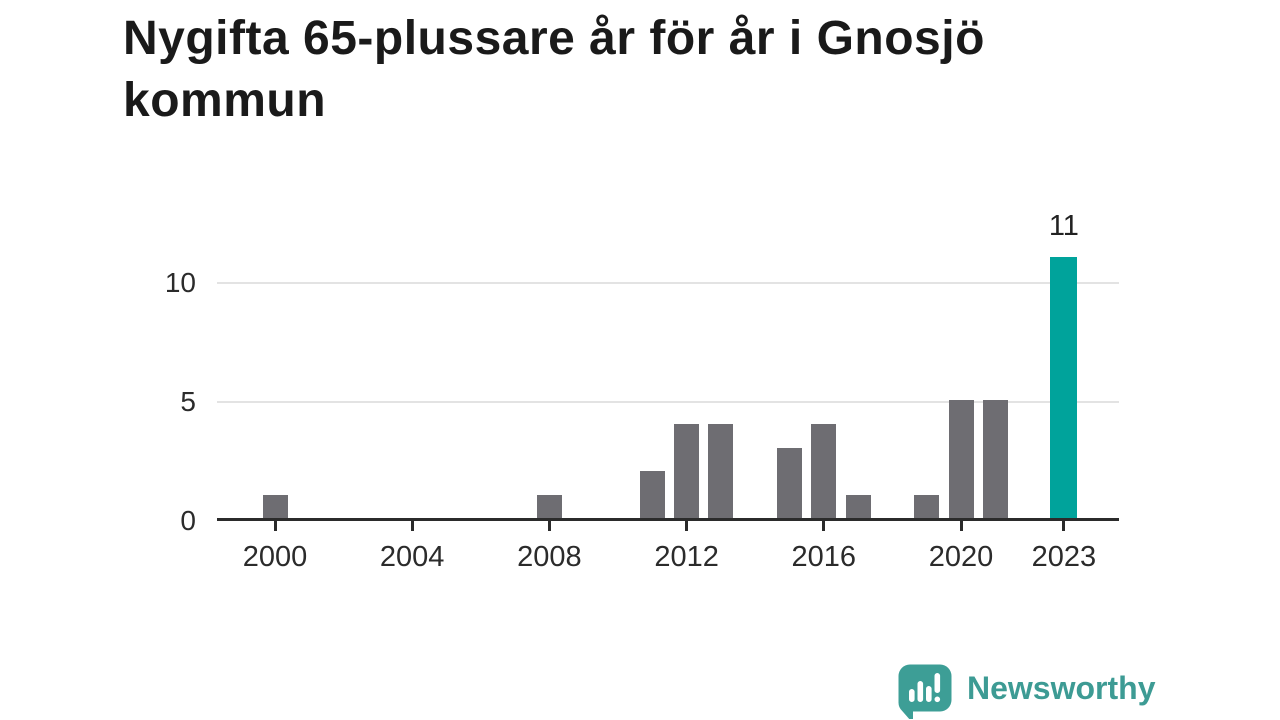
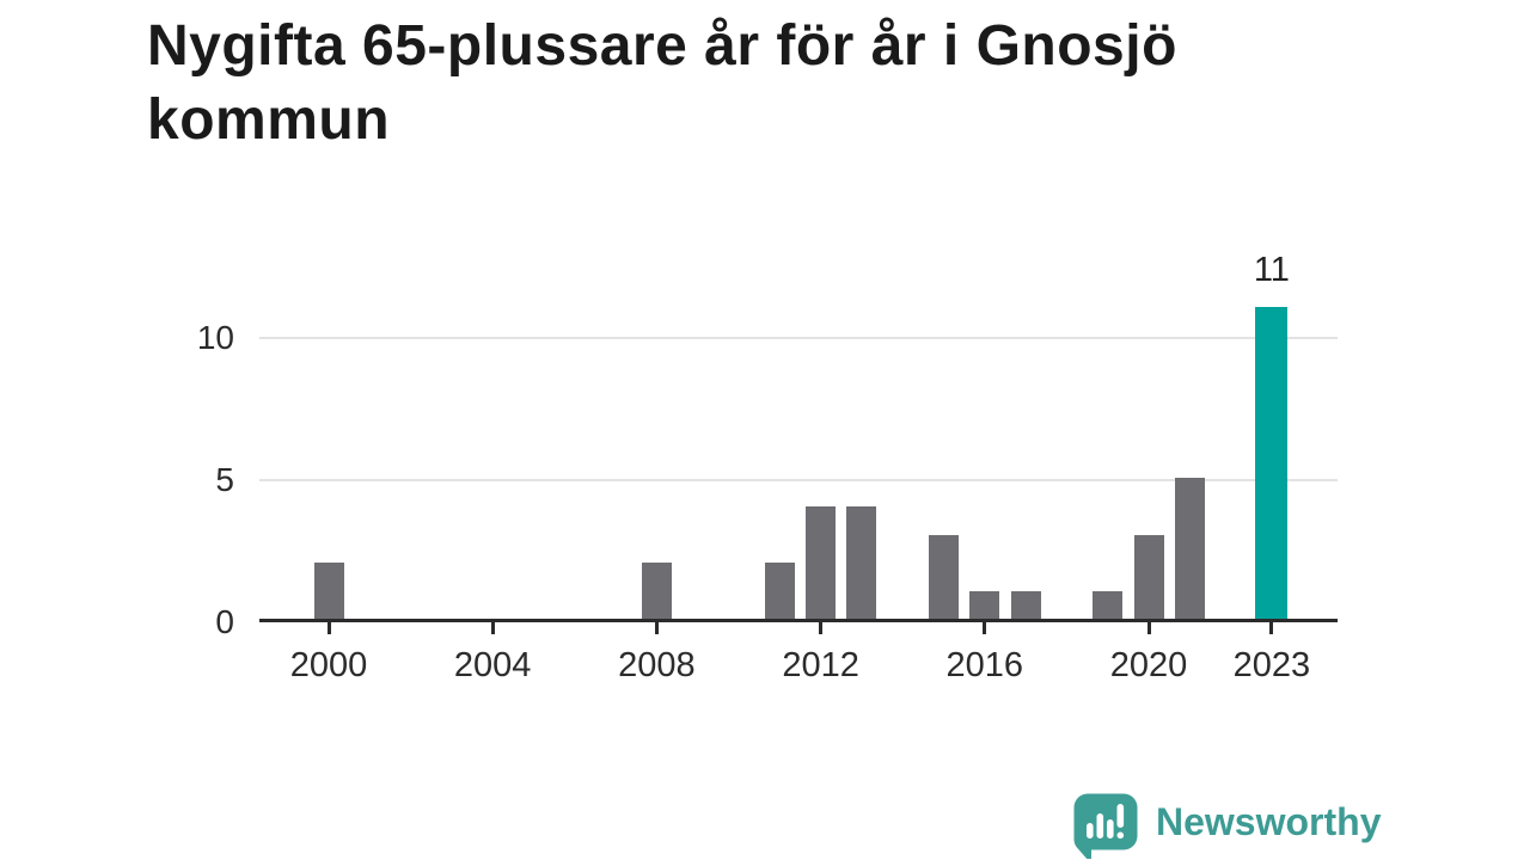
2000: 1 -> 2
2008: 1 -> 2
2016: 4 -> 1
2020: 5 -> 3
